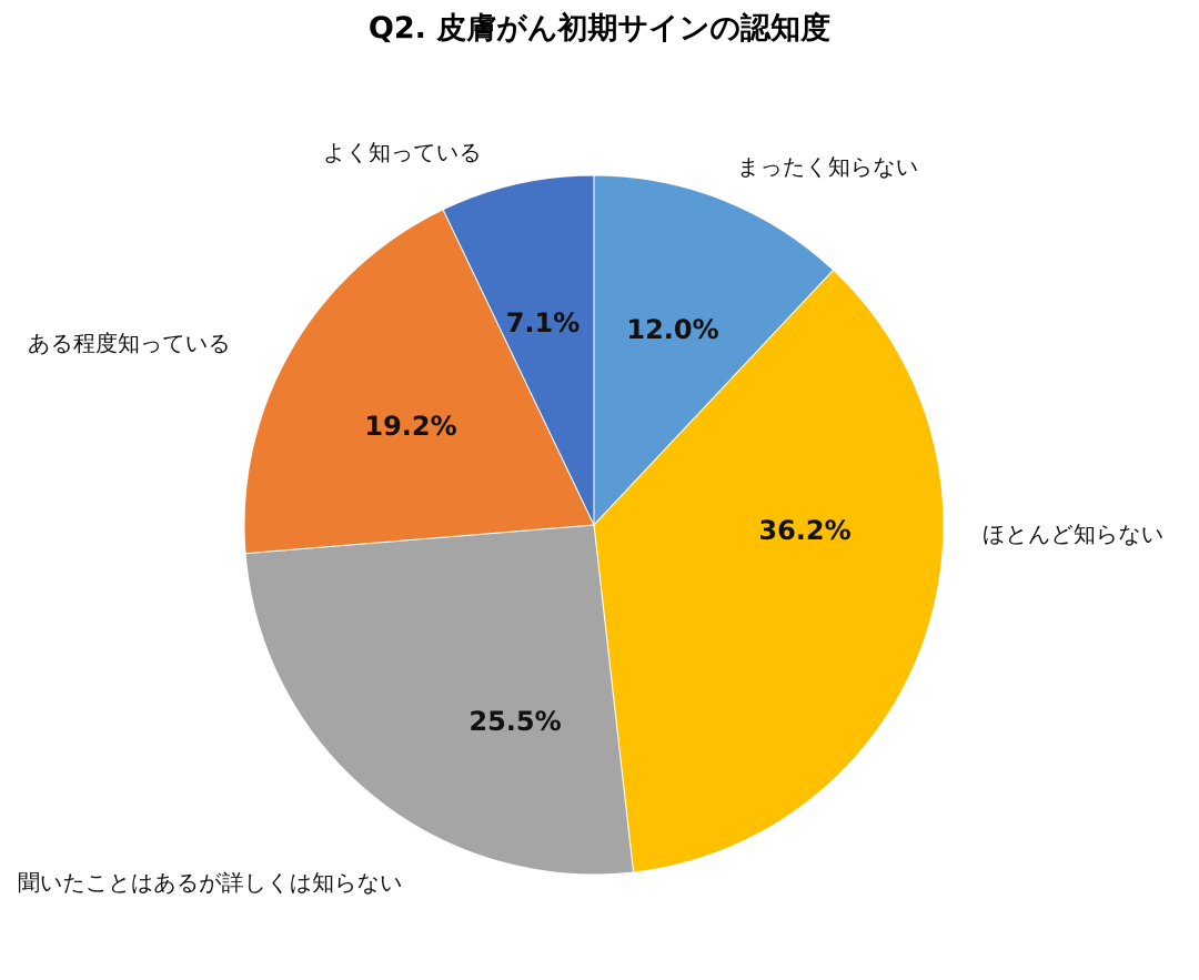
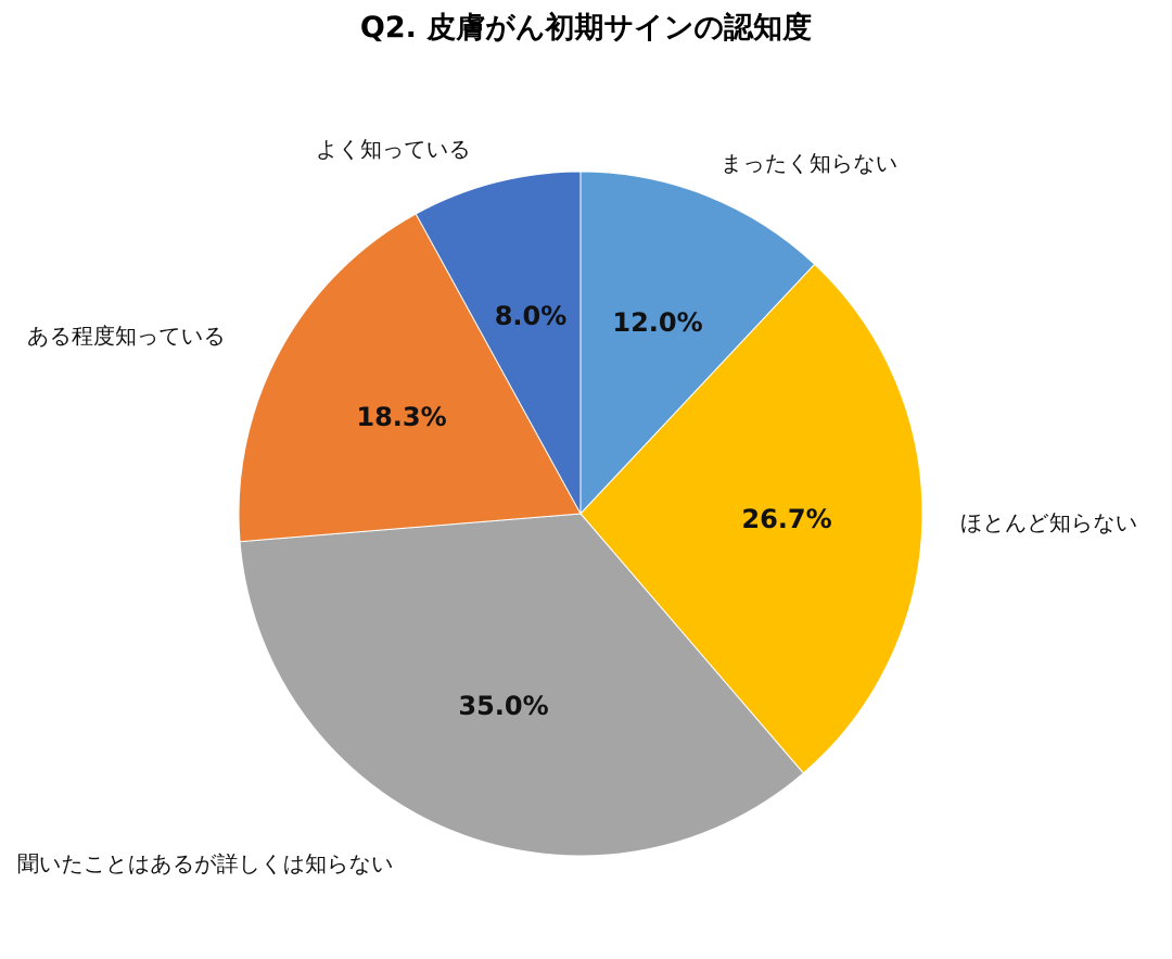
ほとんど知らない: 36.2% -> 26.7%
聞いたことはあるが詳しくは知らない: 25.5% -> 35.0%
ある程度知っている: 19.2% -> 18.3%
よく知っている: 7.1% -> 8.0%
